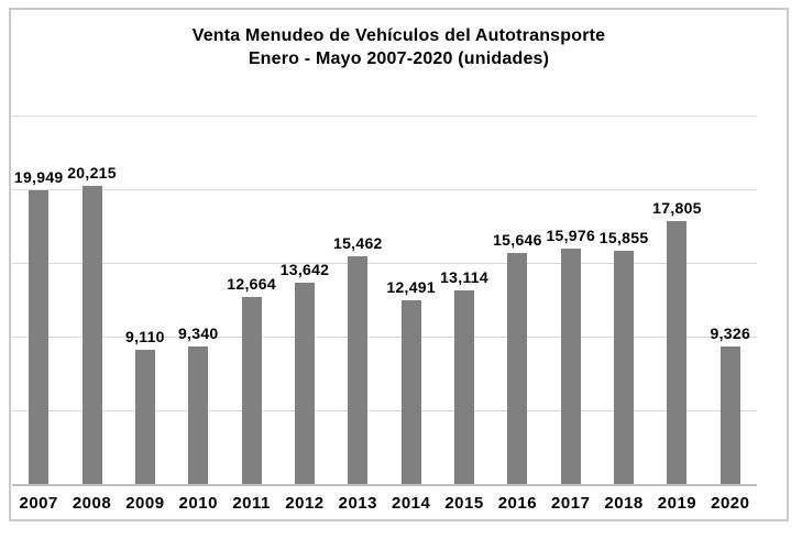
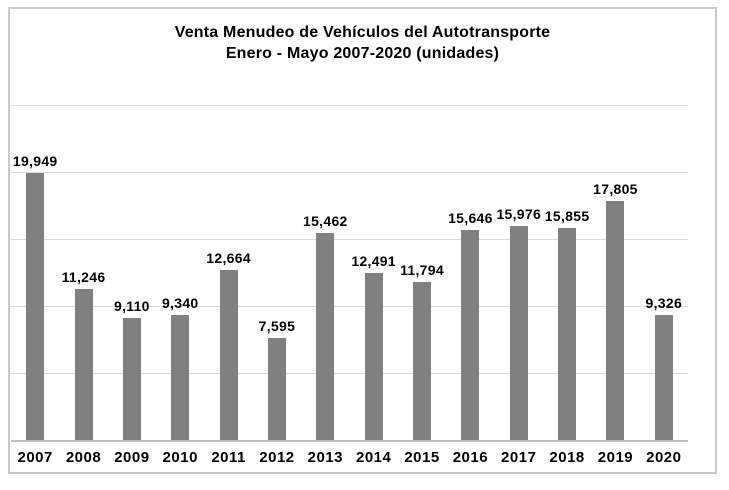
2008: 20,215 -> 11,246
2012: 13,642 -> 7,595
2015: 13,114 -> 11,794
